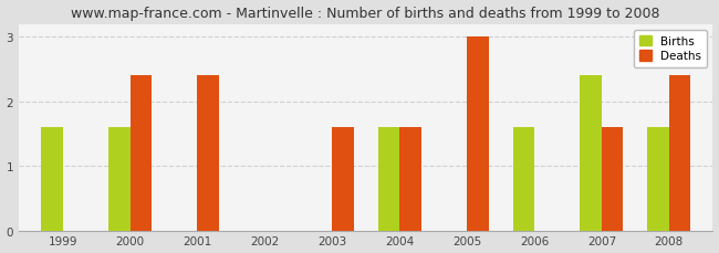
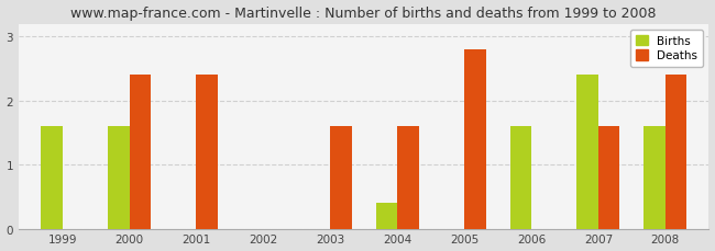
Births/2004: 1.6 -> 0.4
Deaths/2005: 3.0 -> 2.8
